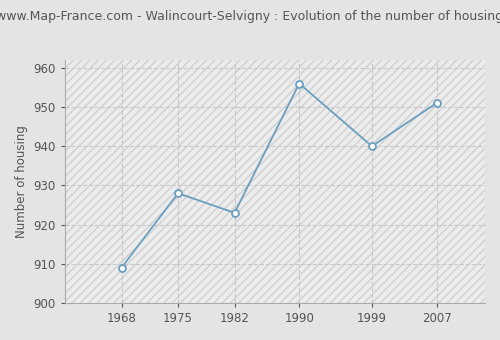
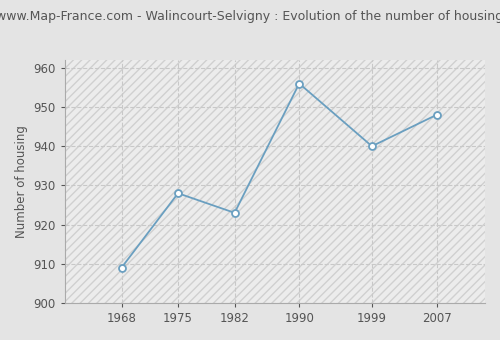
2007: 951 -> 948
